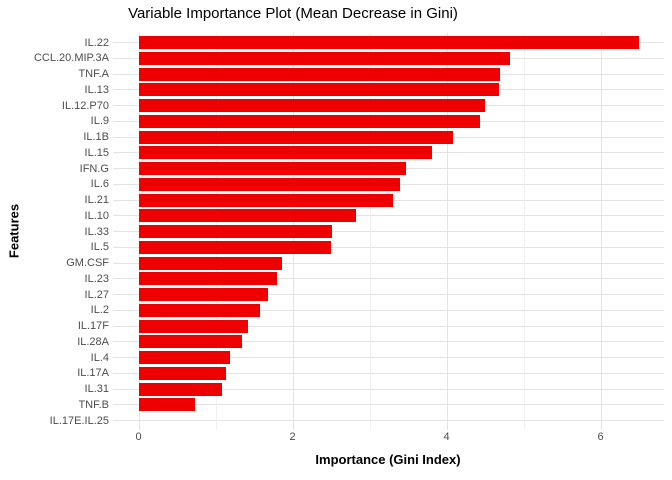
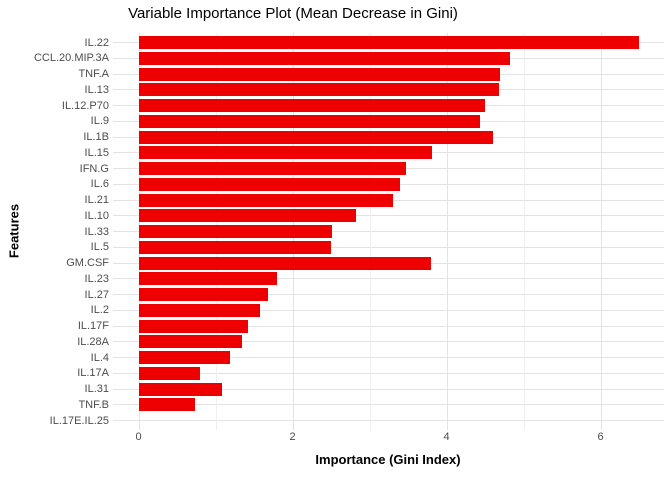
IL.1B: 4.1 -> 4.6
GM.CSF: 1.9 -> 3.8
IL.17A: 1.1 -> 0.8
